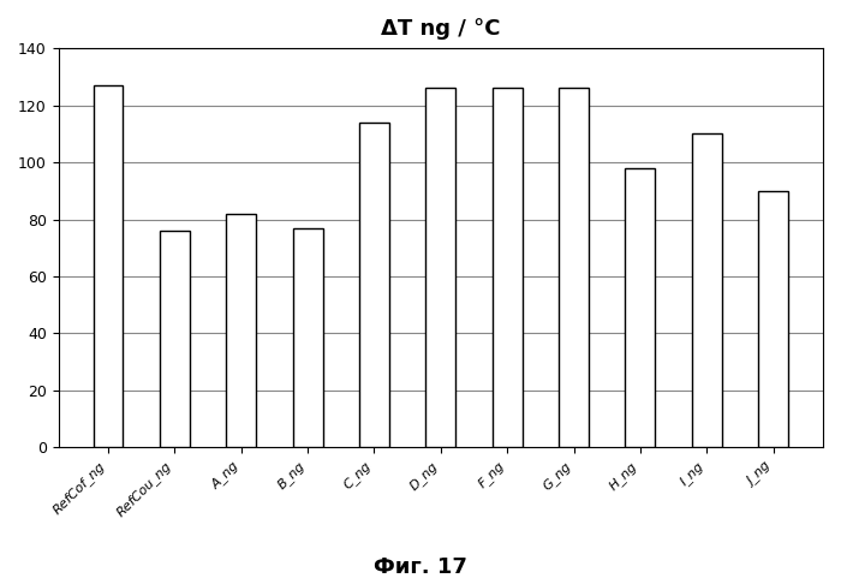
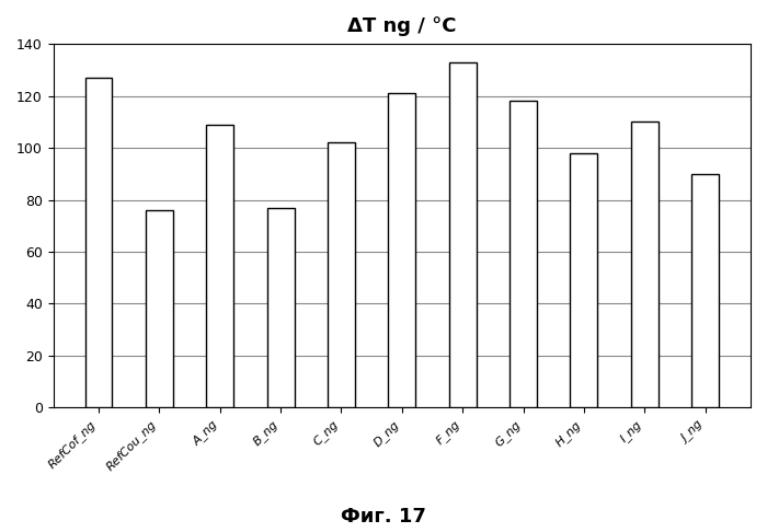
A_ng: 82 -> 109
C_ng: 114 -> 102
D_ng: 126 -> 121
F_ng: 126 -> 133
G_ng: 126 -> 118
